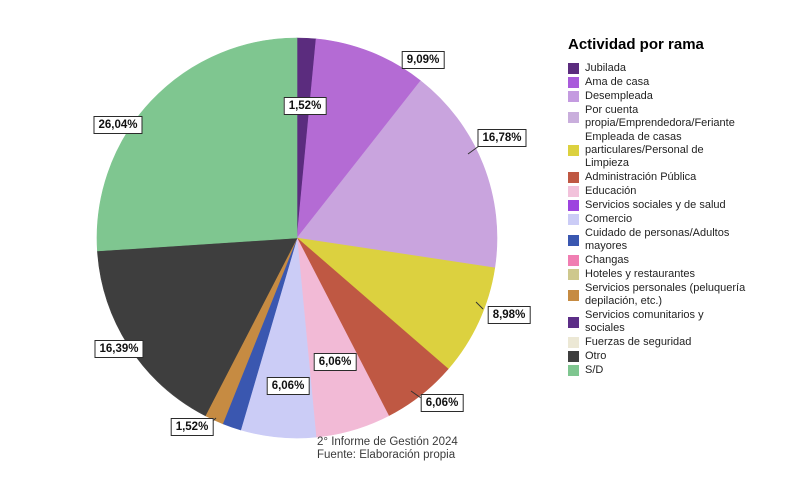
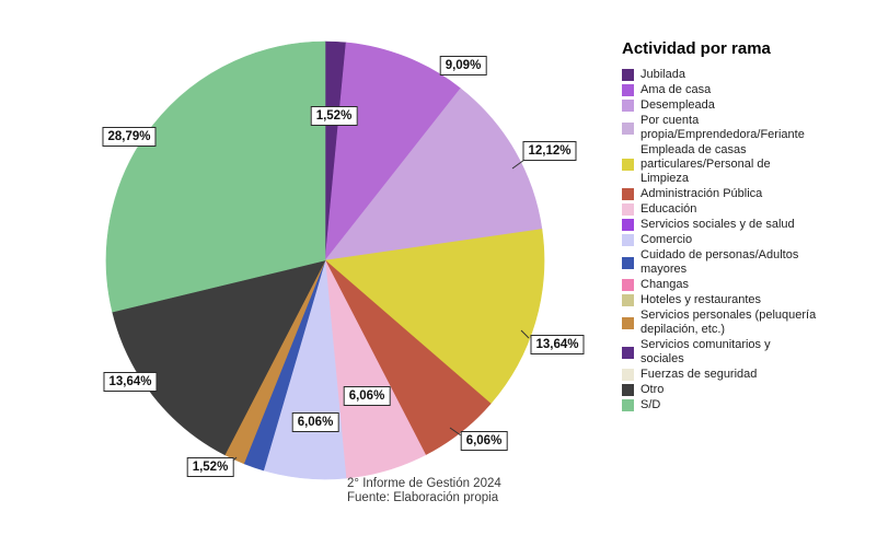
Desempleada: 16,78% -> 12,12%
Empleada de casas particulares/Personal de Limpieza: 8,98% -> 13,64%
Otro: 16,39% -> 13,64%
S/D: 26,04% -> 28,79%
